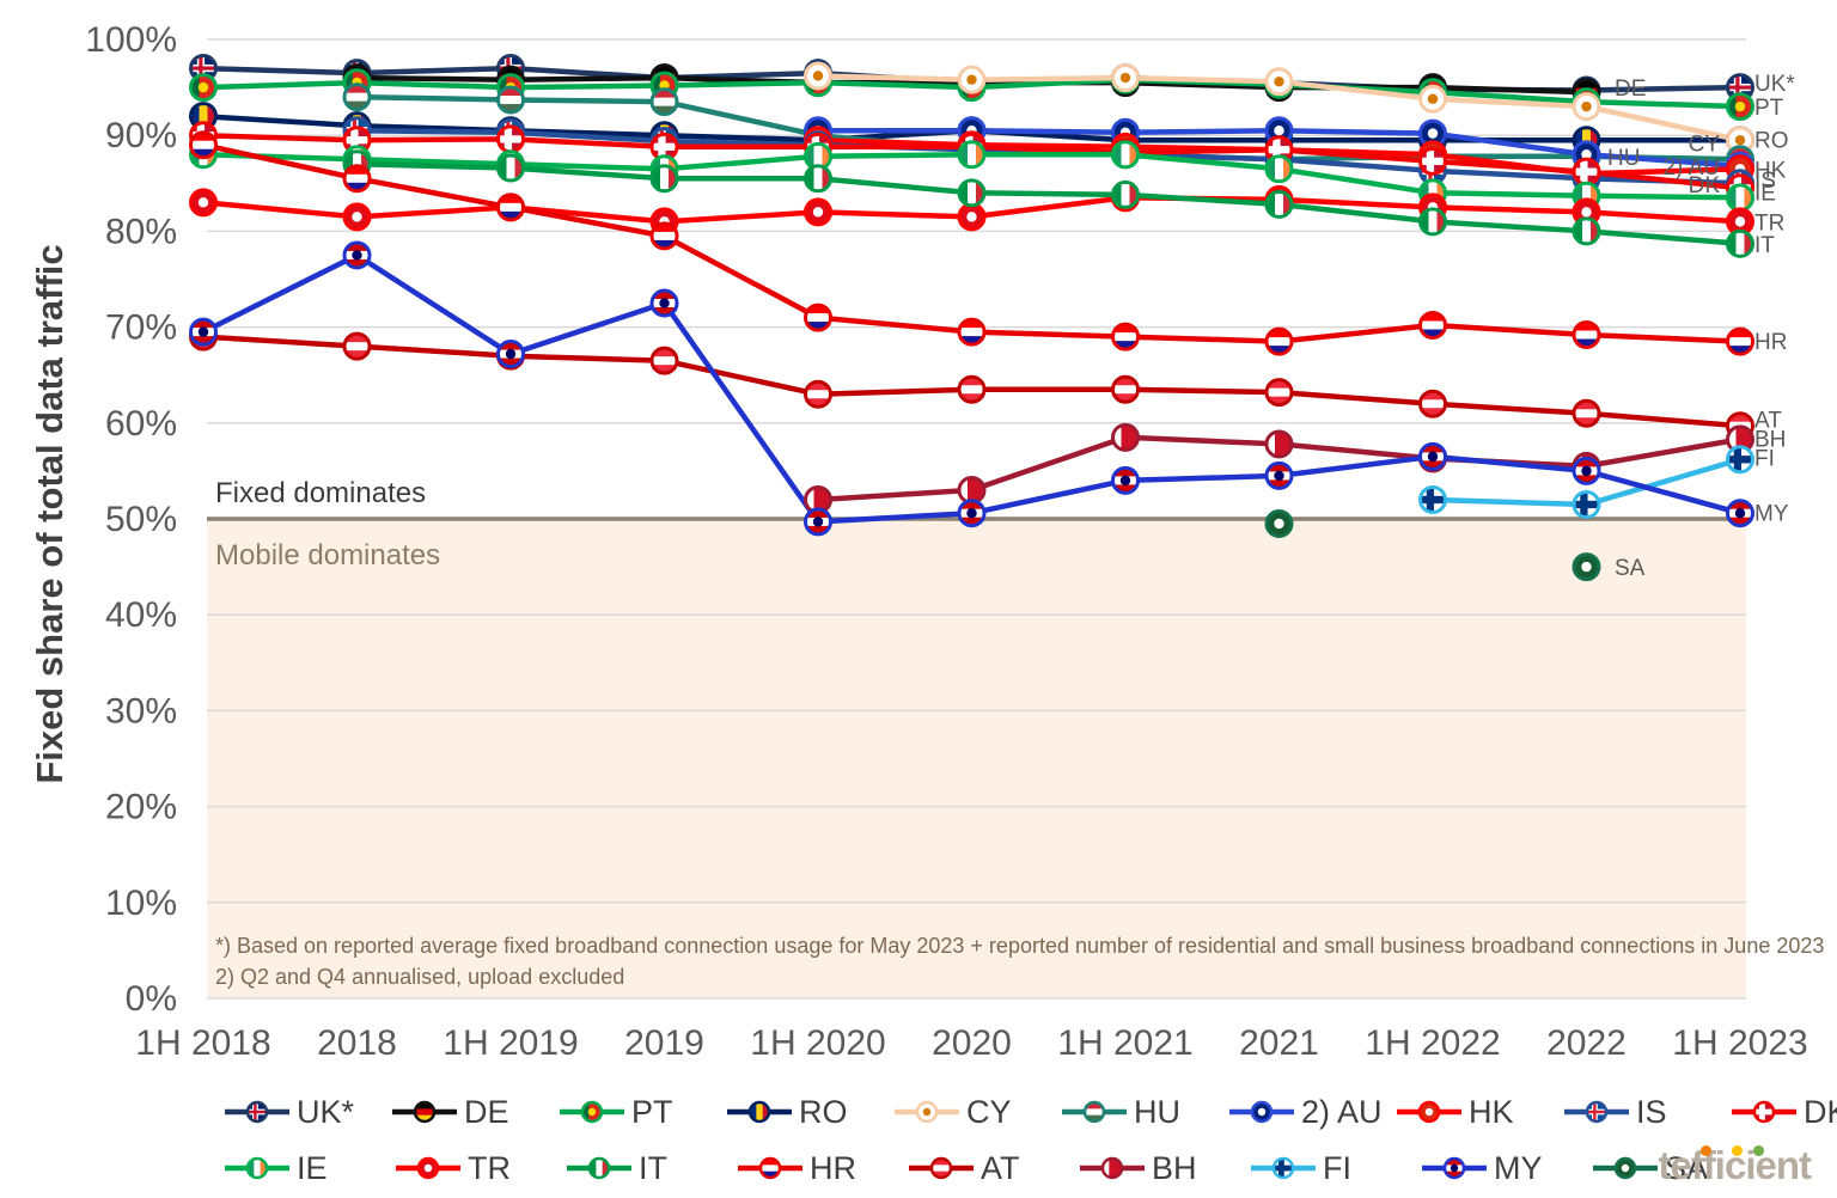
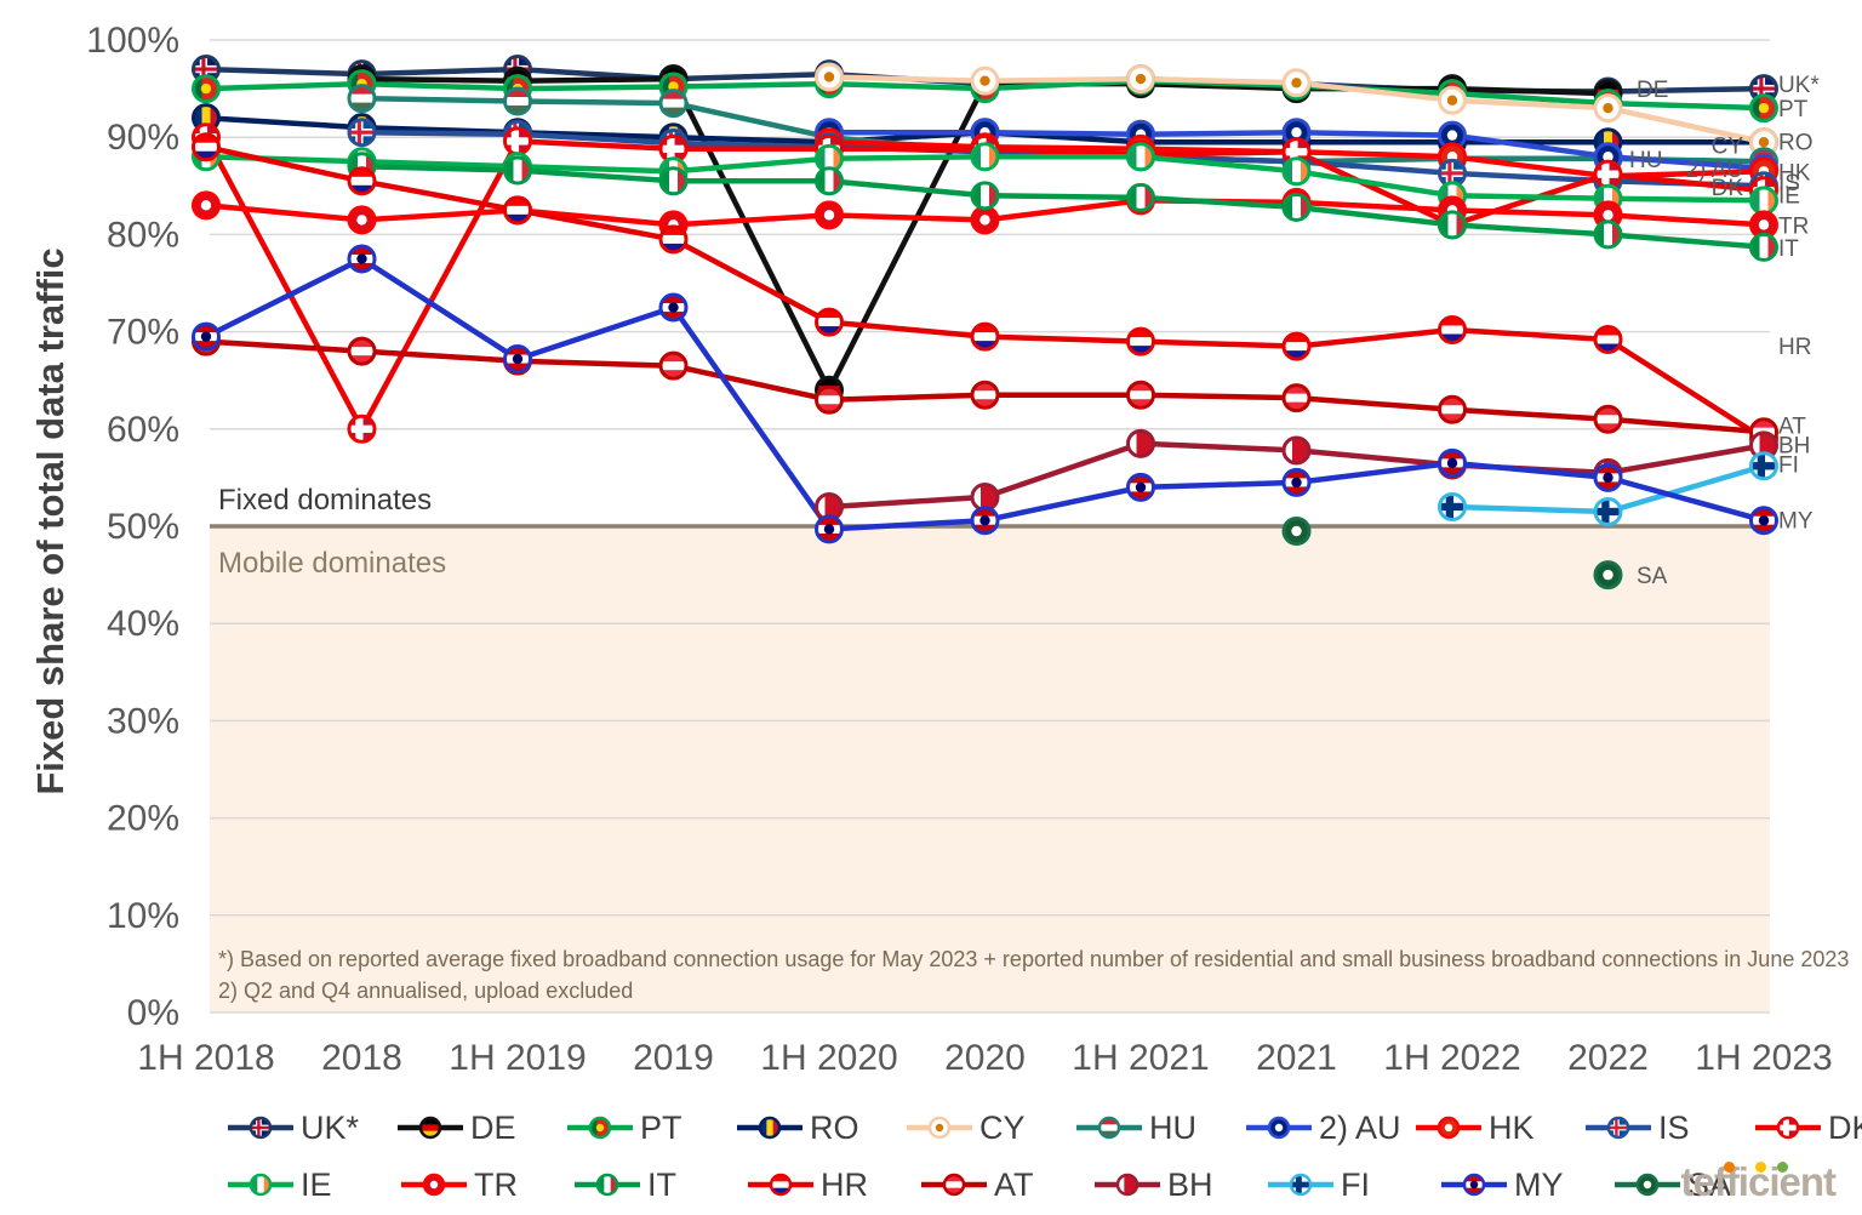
DK/2018: 90% -> 60%
DE/1H 2020: 96% -> 64%
DK/1H 2022: 87% -> 81%
HR/1H 2023: 68% -> 59%
